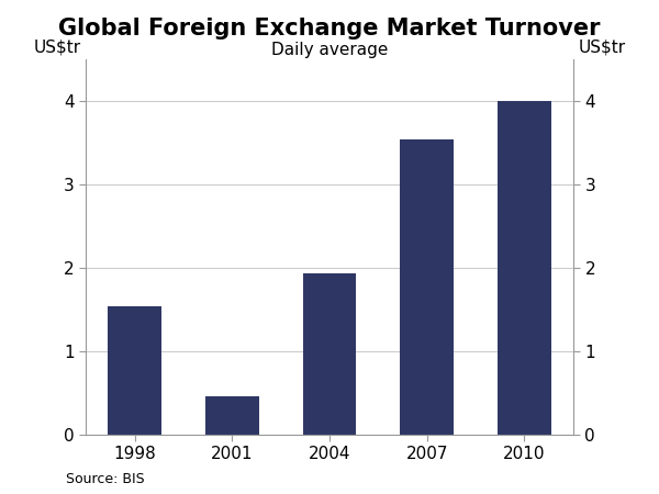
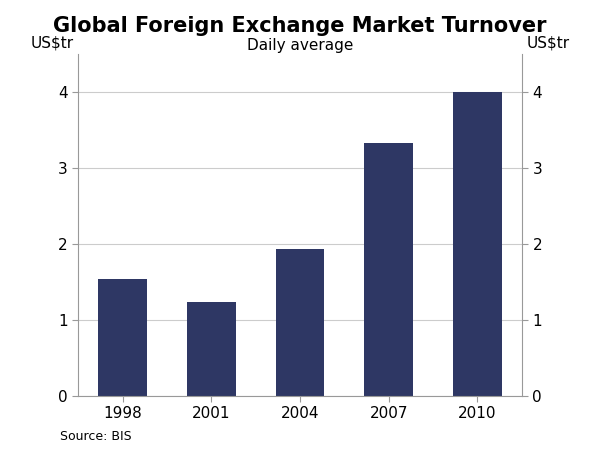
2001: 0.46 -> 1.24
2007: 3.54 -> 3.33
